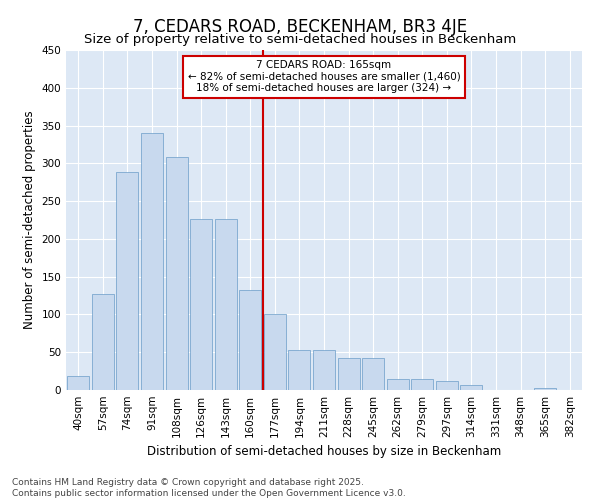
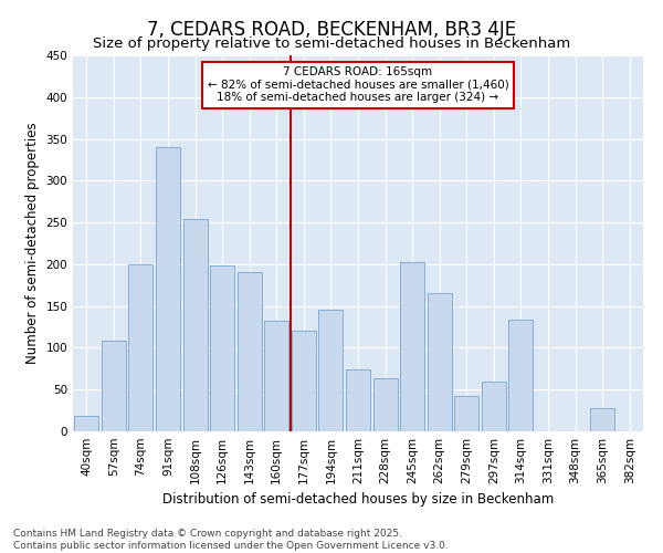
57sqm: 127 -> 108
74sqm: 289 -> 200
108sqm: 308 -> 254
126sqm: 226 -> 198
143sqm: 226 -> 190
177sqm: 100 -> 120
194sqm: 53 -> 146
211sqm: 53 -> 74
228sqm: 42 -> 64
245sqm: 42 -> 202
262sqm: 14 -> 166
279sqm: 14 -> 42
297sqm: 12 -> 60
314sqm: 6 -> 134
365sqm: 2 -> 28
